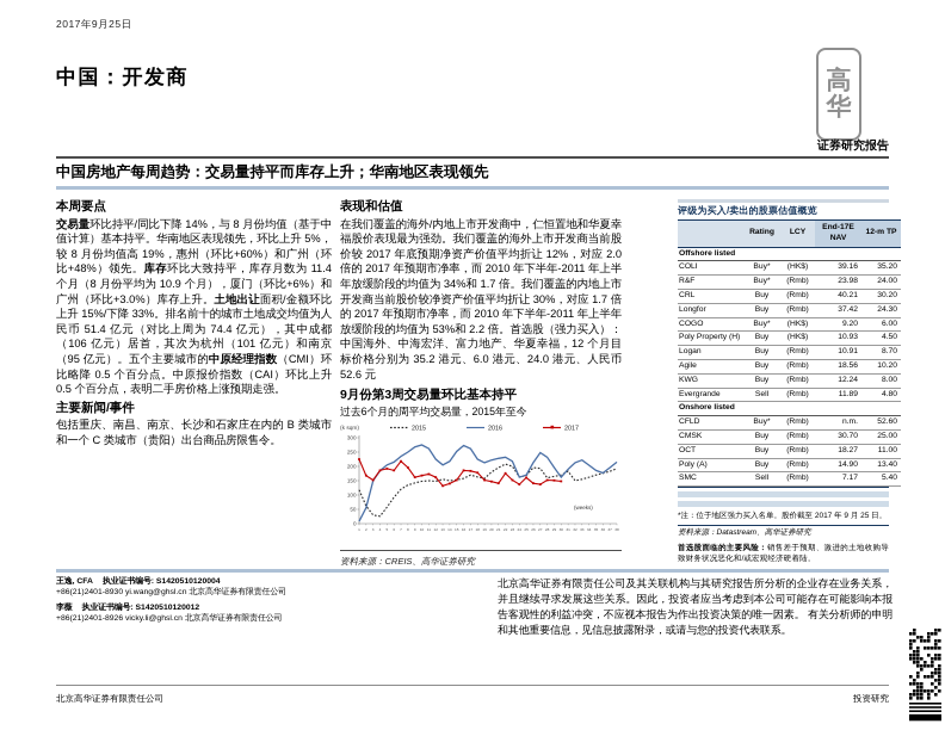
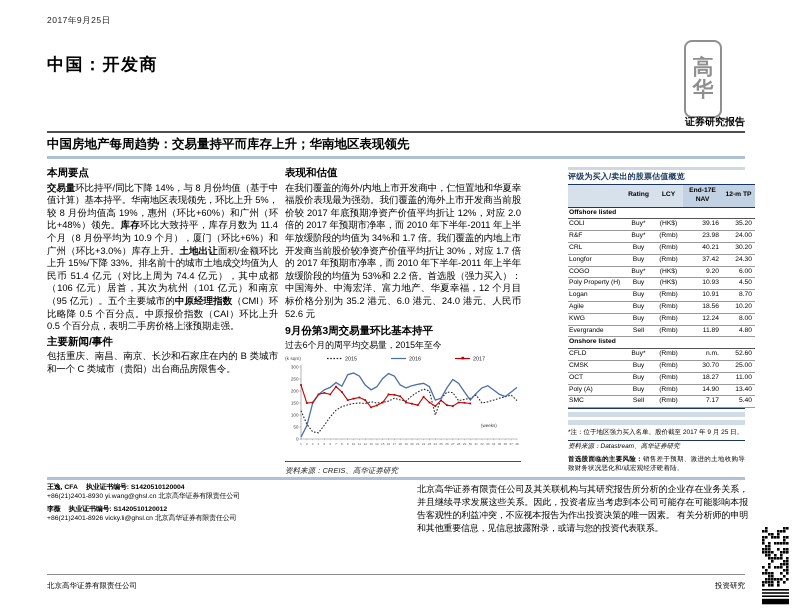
2017/2: 170 -> 150
2016/8: 250 -> 220
2015/24: 160 -> 100
2015/38: 190 -> 160
